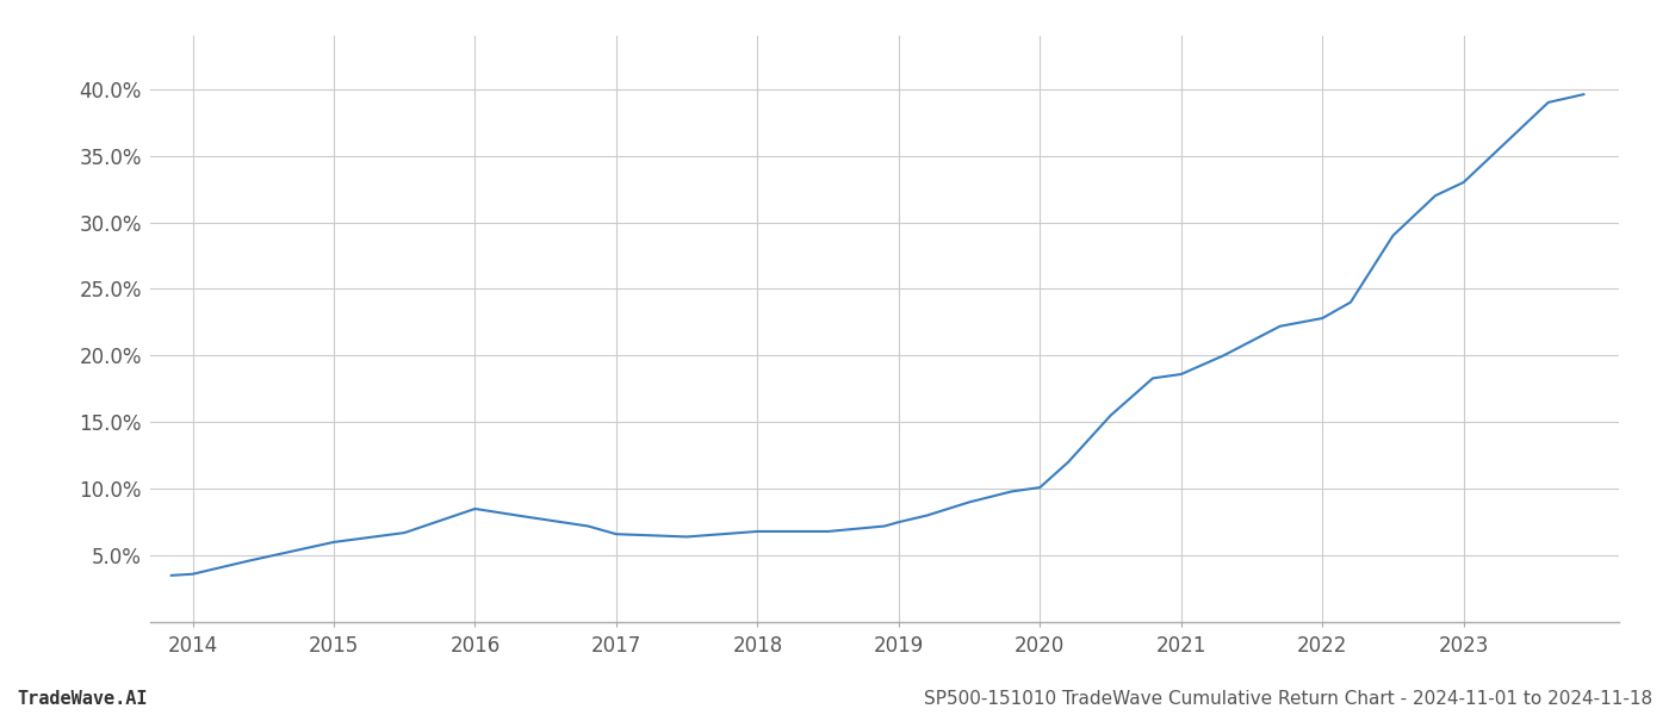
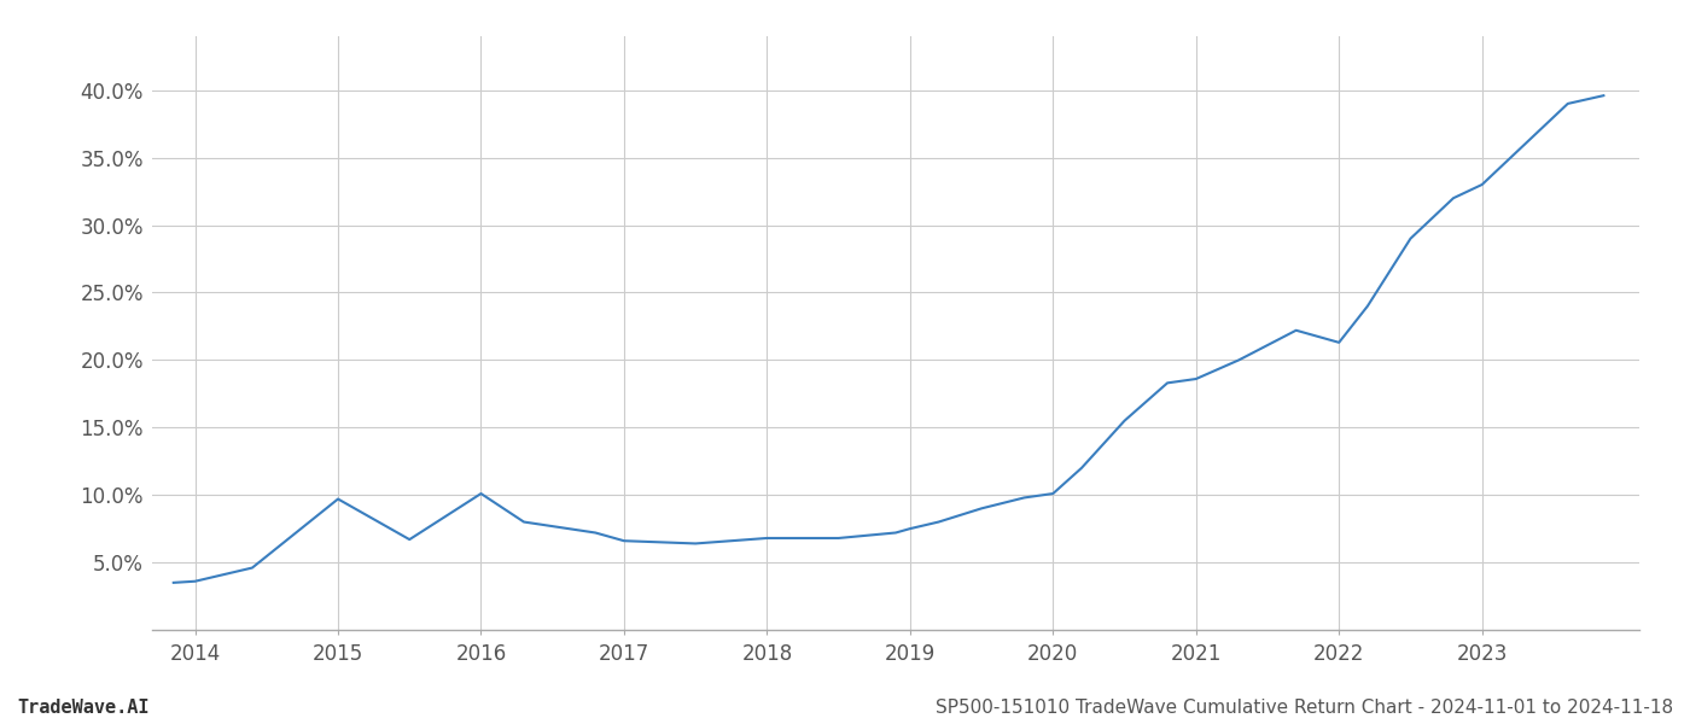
2015: 6.0% -> 9.7%
2016: 8.5% -> 10.1%
2022: 22.8% -> 21.3%
